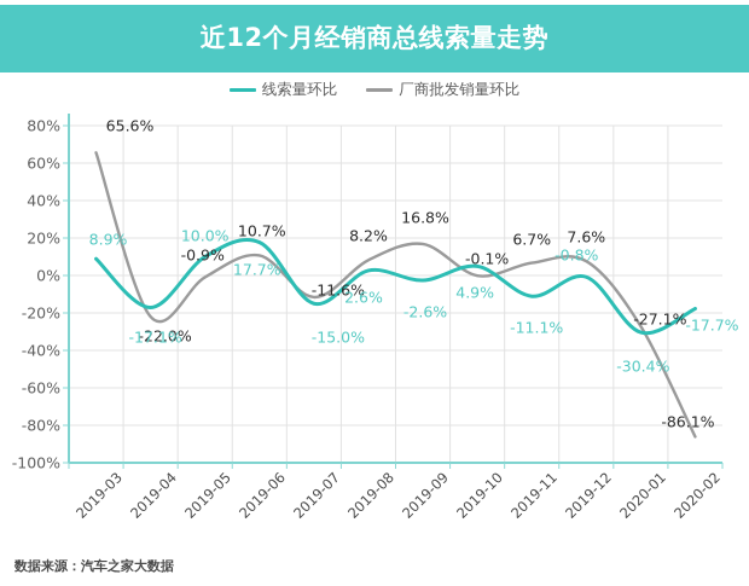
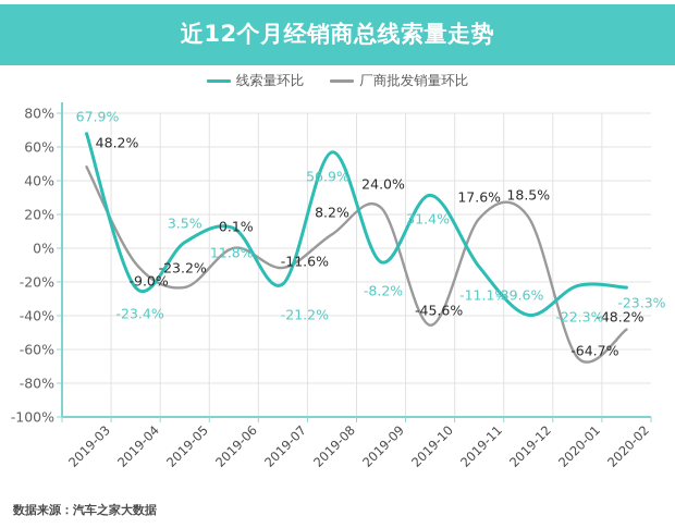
线索量环比/2019-03: 8.9% -> 67.9%
厂商批发销量环比/2019-03: 65.6% -> 48.2%
线索量环比/2019-04: -17.1% -> -23.4%
厂商批发销量环比/2019-04: -22.0% -> -9.0%
线索量环比/2019-05: 10.0% -> 3.5%
厂商批发销量环比/2019-05: -0.9% -> -23.2%
线索量环比/2019-06: 17.7% -> 11.8%
厂商批发销量环比/2019-06: 10.7% -> 0.1%
线索量环比/2019-07: -15.0% -> -21.2%
线索量环比/2019-08: 2.6% -> 56.9%
线索量环比/2019-09: -2.6% -> -8.2%
厂商批发销量环比/2019-09: 16.8% -> 24.0%
线索量环比/2019-10: 4.9% -> 31.4%
厂商批发销量环比/2019-10: -0.1% -> -45.6%
厂商批发销量环比/2019-11: 6.7% -> 17.6%
线索量环比/2019-12: -0.8% -> -39.6%
厂商批发销量环比/2019-12: 7.6% -> 18.5%
线索量环比/2020-01: -30.4% -> -22.3%
厂商批发销量环比/2020-01: -27.1% -> -64.7%
线索量环比/2020-02: -17.7% -> -23.3%
厂商批发销量环比/2020-02: -86.1% -> -48.2%
